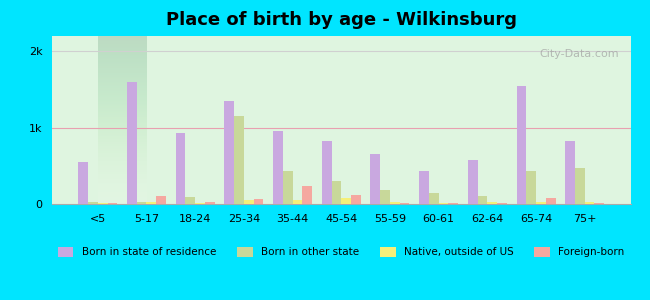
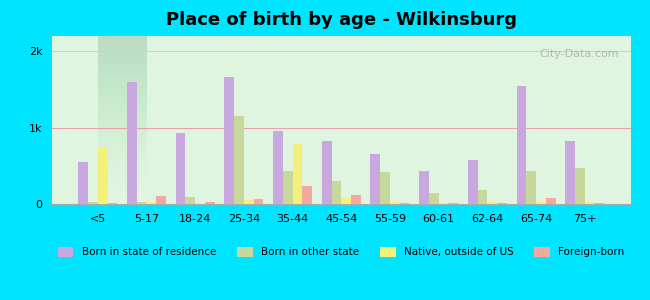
Native, outside of US/<5: 0.02k -> 0.74k
Born in state of residence/25-34: 1.35k -> 1.66k
Native, outside of US/35-44: 0.05k -> 0.78k
Born in other state/55-59: 0.18k -> 0.42k
Born in other state/62-64: 0.11k -> 0.18k
